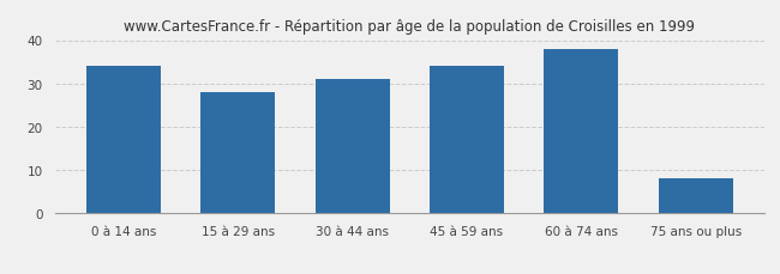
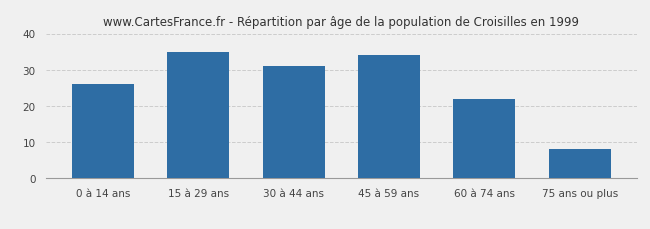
0 à 14 ans: 34 -> 26
15 à 29 ans: 28 -> 35
60 à 74 ans: 38 -> 22
